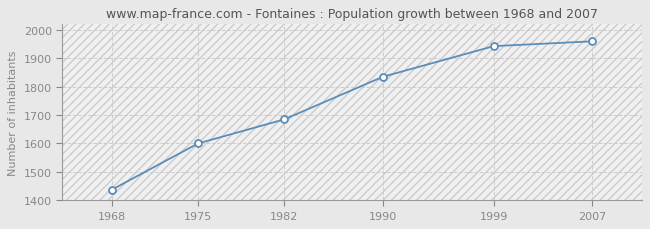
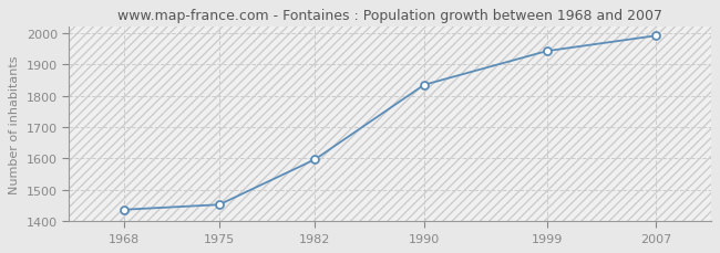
1975: 1600 -> 1453
1982: 1685 -> 1597
2007: 1960 -> 1992
